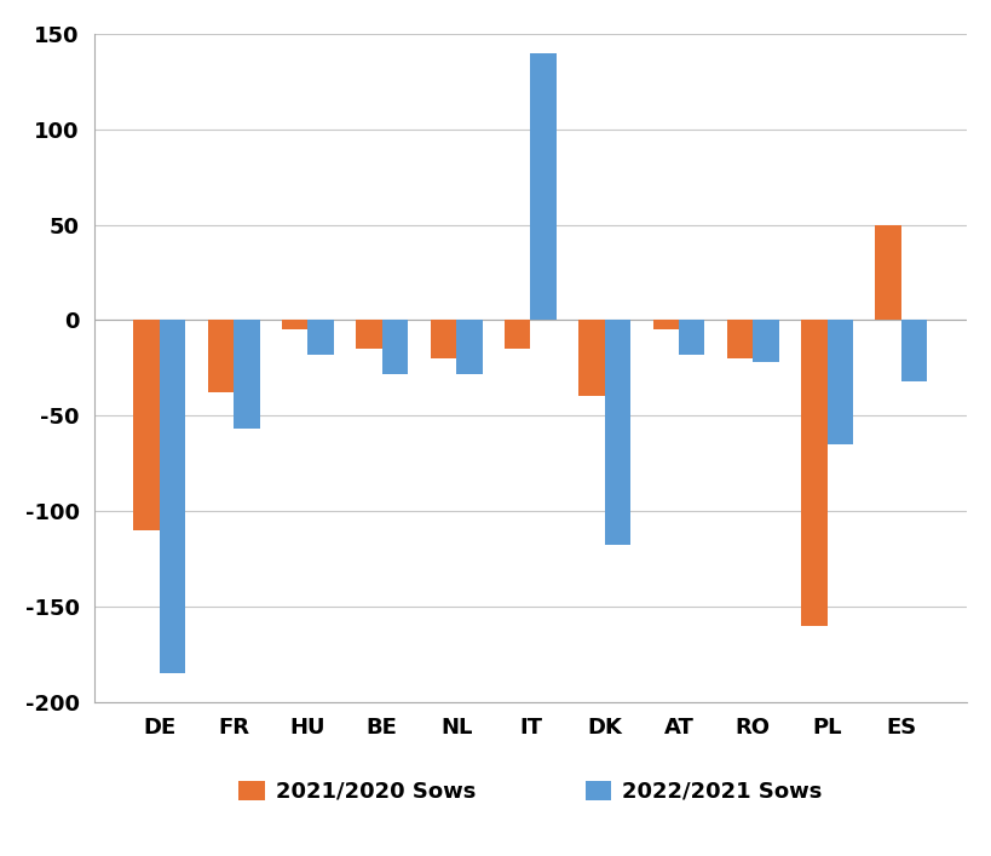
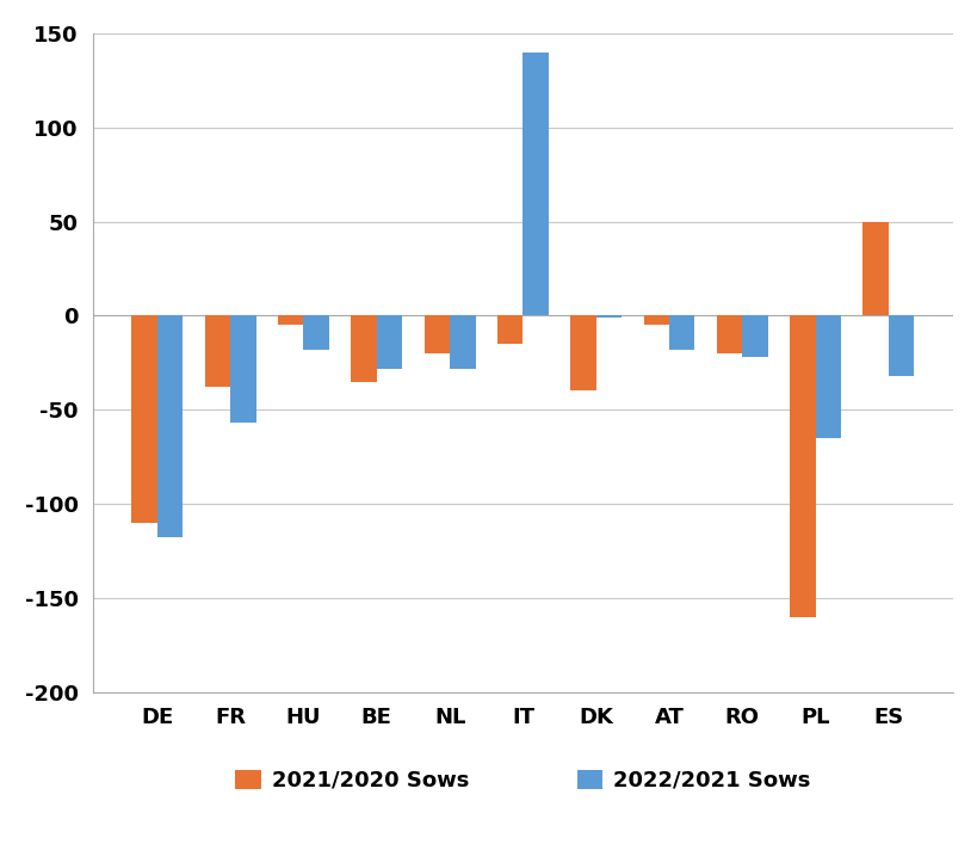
2022/2021 Sows/DE: -185 -> -118
2021/2020 Sows/BE: -15 -> -35
2022/2021 Sows/DK: -118 -> -1
